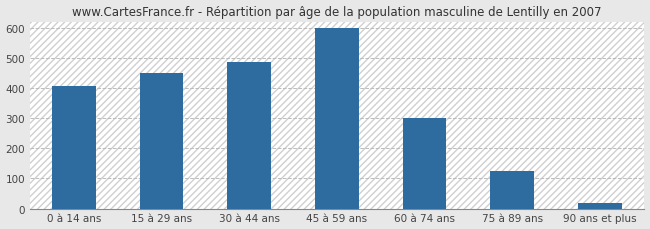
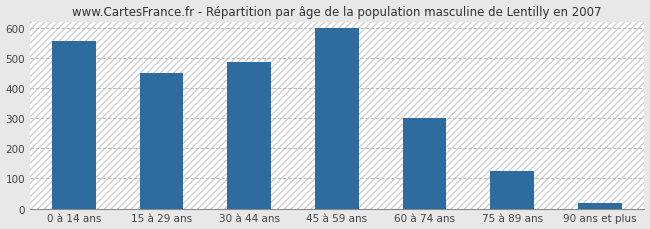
0 à 14 ans: 405 -> 555
